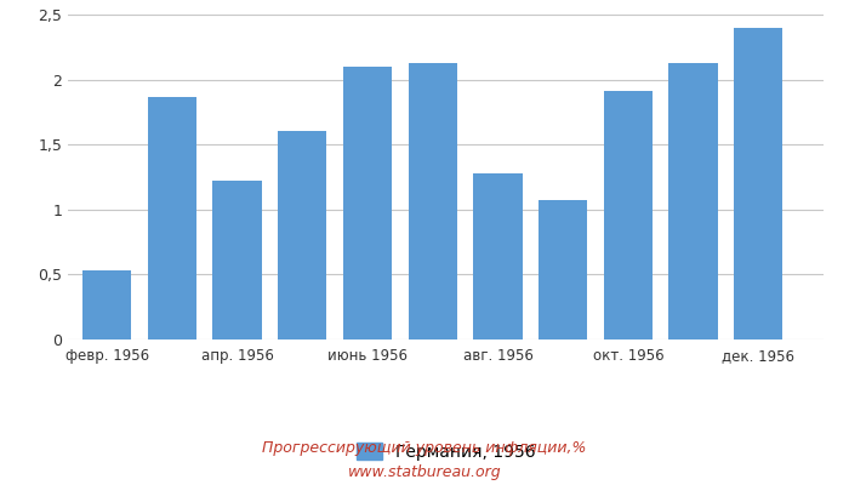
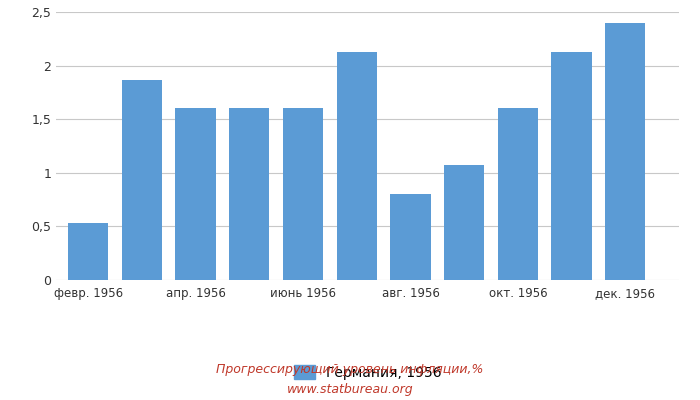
апр. 1956: 1,22 -> 1,60
июнь 1956: 2,10 -> 1,60
авг. 1956: 1,28 -> 0,80
окт. 1956: 1,91 -> 1,60
